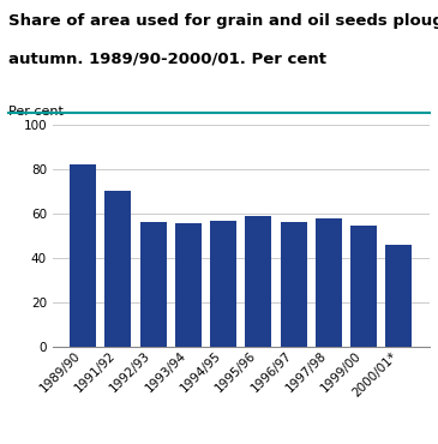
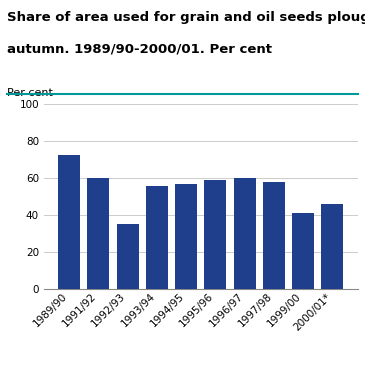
1989/90: 82 -> 72
1991/92: 70 -> 60
1992/93: 56 -> 35
1996/97: 56 -> 60
1999/00: 54 -> 41
